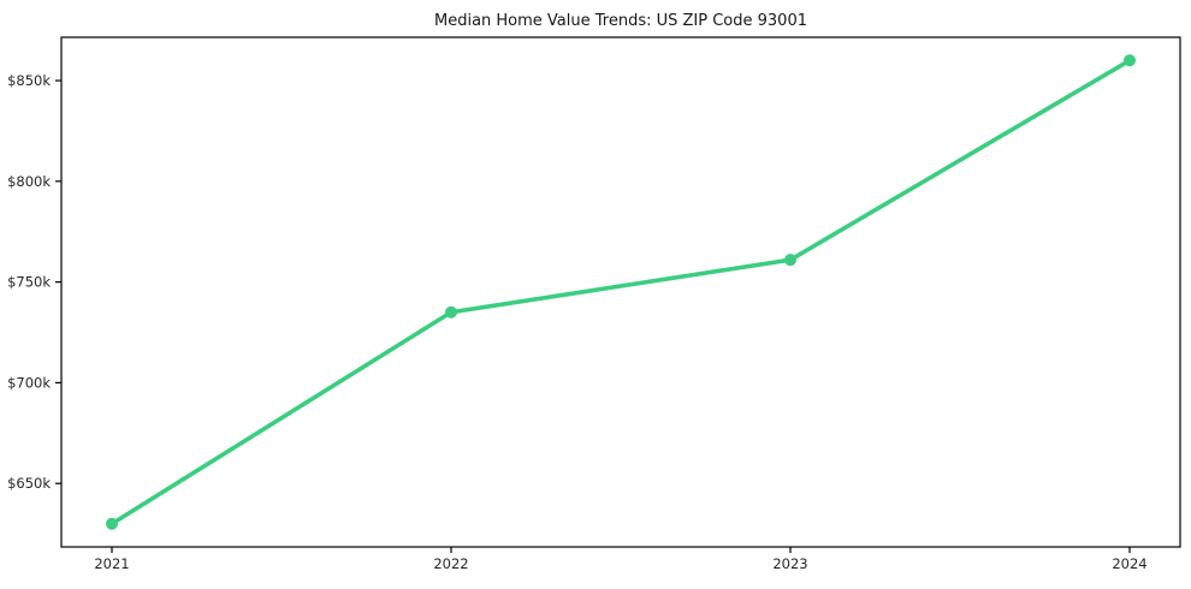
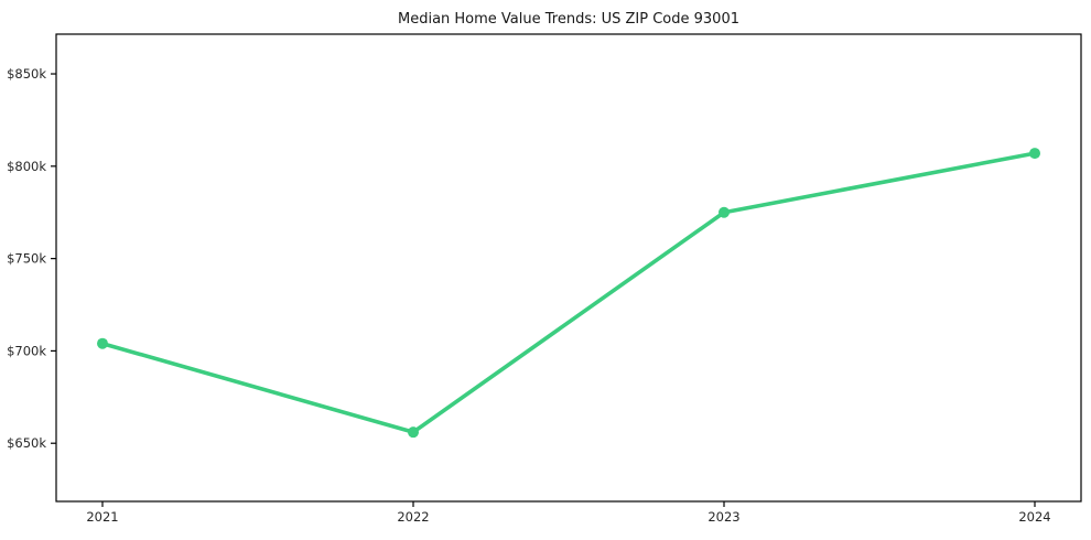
2021: $630k -> $704k
2022: $735k -> $656k
2023: $761k -> $775k
2024: $860k -> $807k
